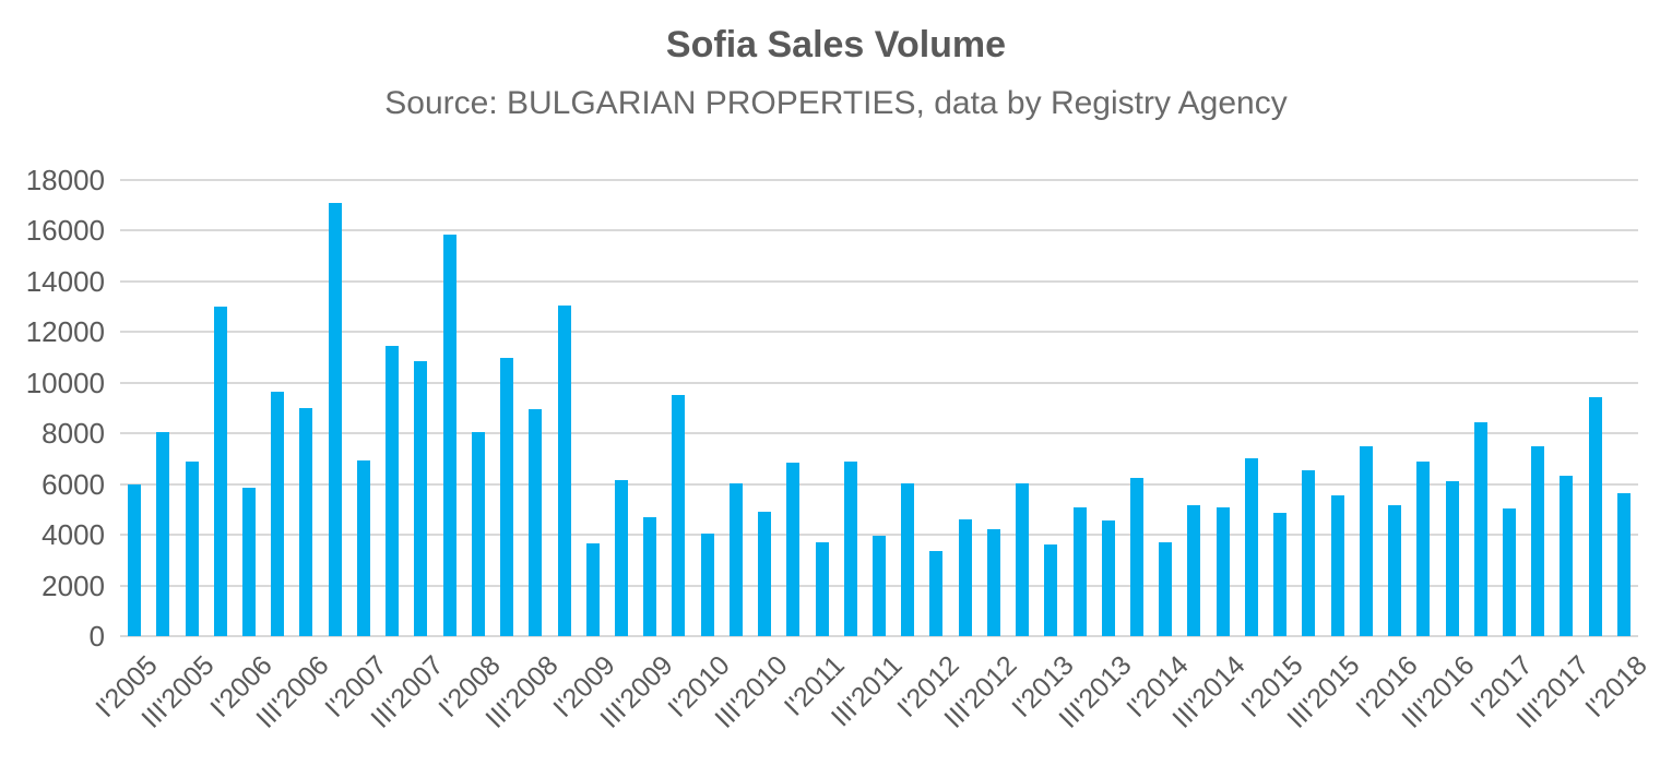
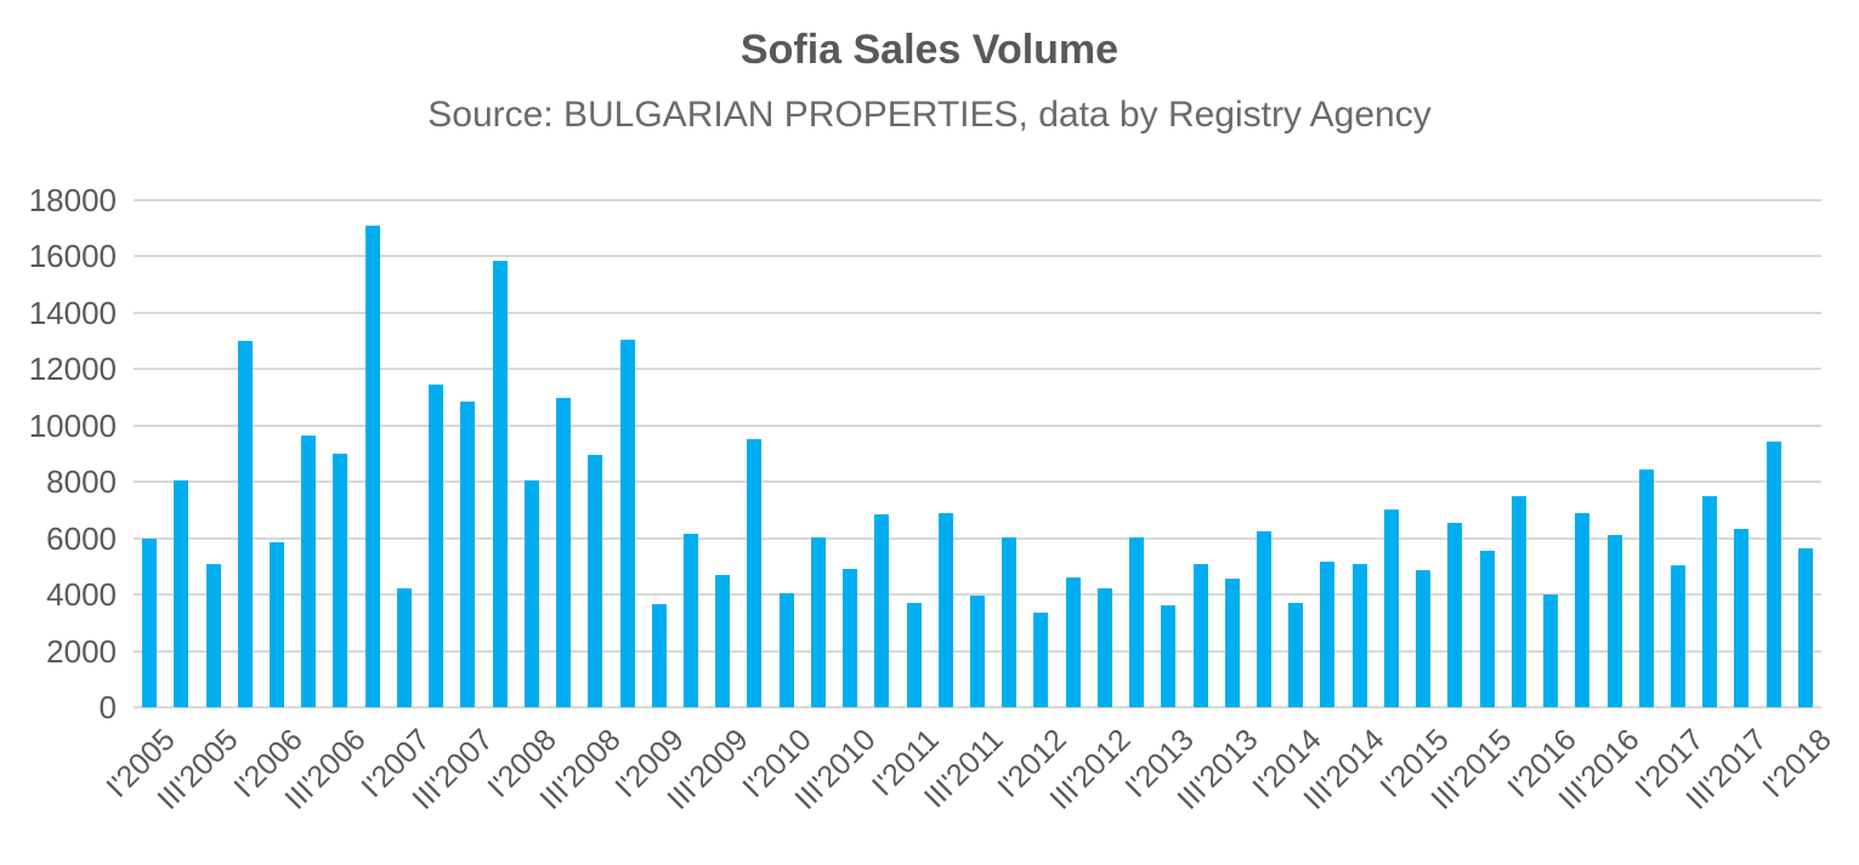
III'2005: 6900 -> 5100
I'2007: 7000 -> 4200
I'2016: 5200 -> 4000
